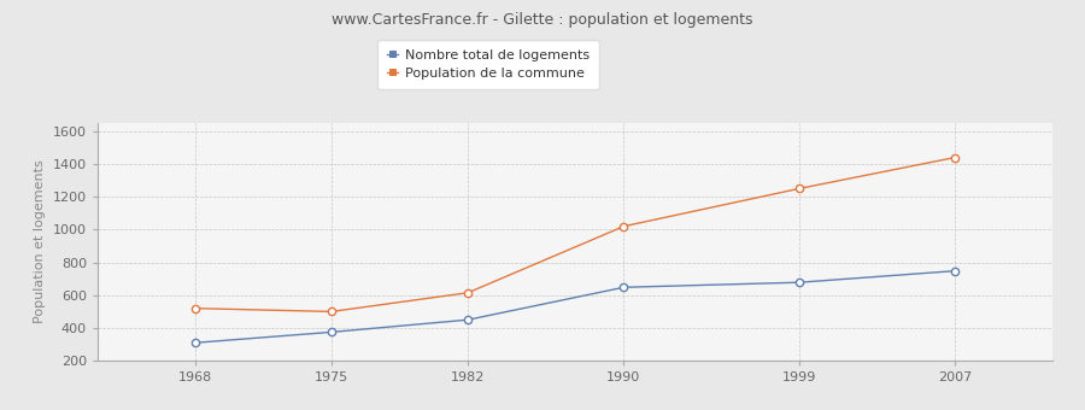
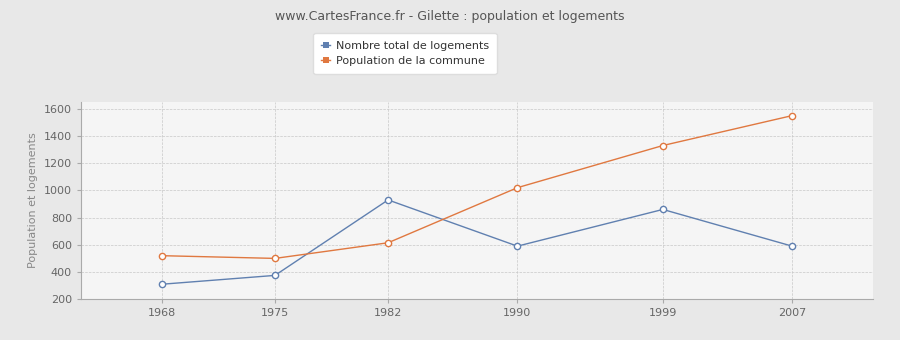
Nombre total de logements/1982: 450 -> 930
Nombre total de logements/1990: 650 -> 590
Nombre total de logements/1999: 680 -> 860
Population de la commune/1999: 1250 -> 1330
Nombre total de logements/2007: 750 -> 590
Population de la commune/2007: 1440 -> 1550
